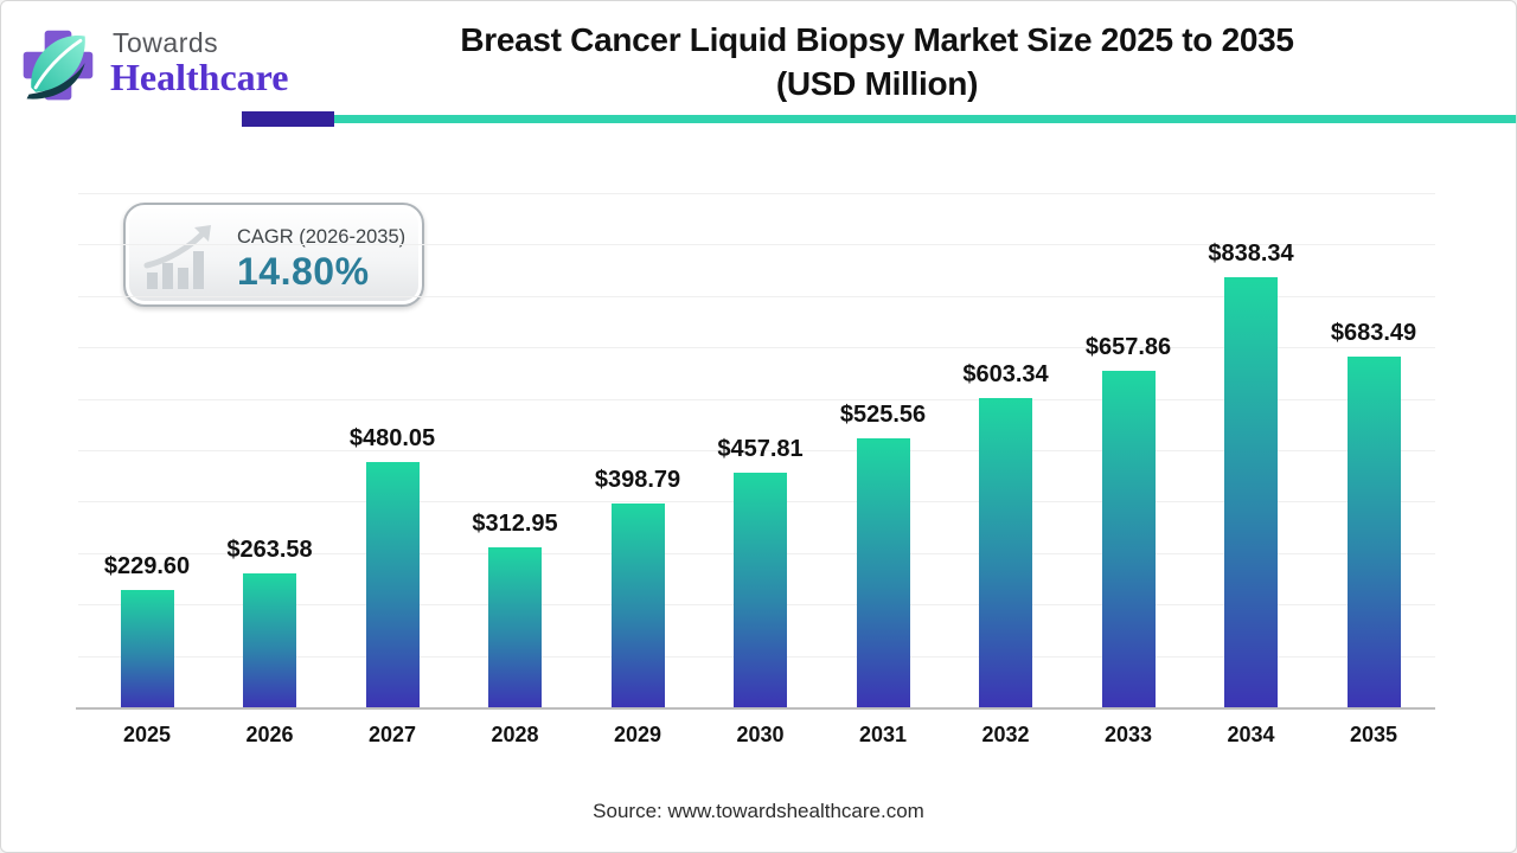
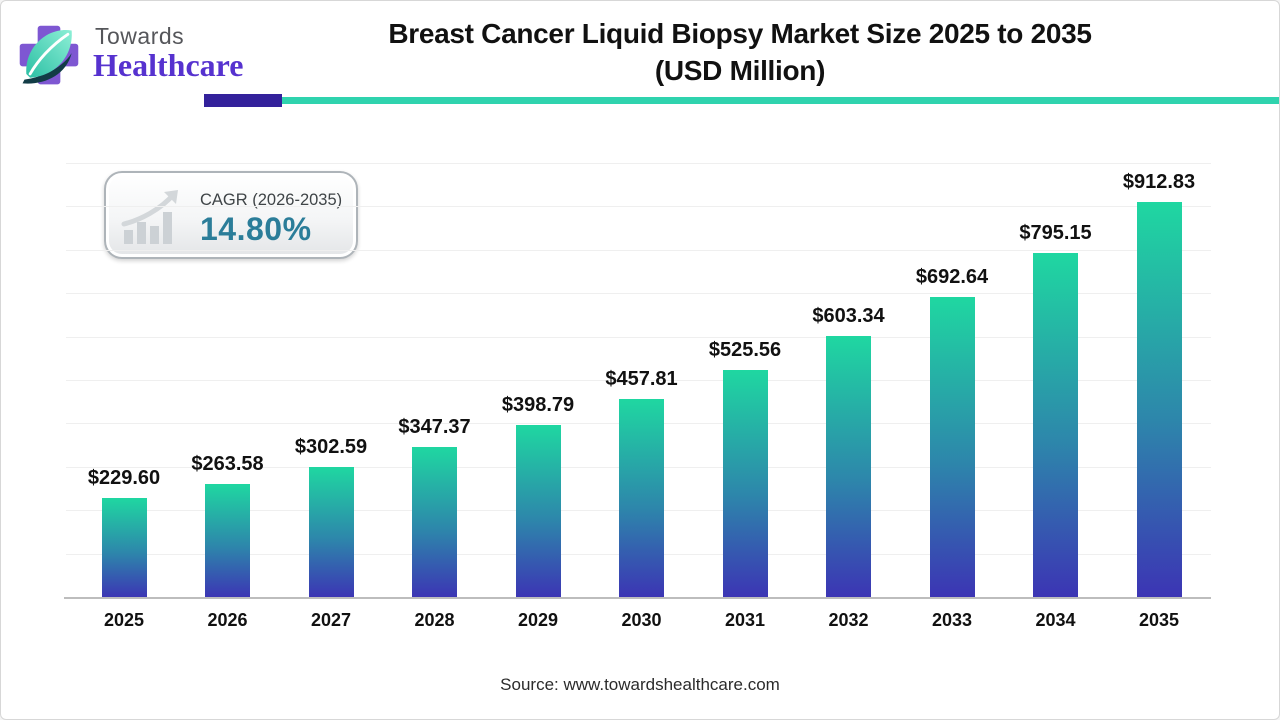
2027: $480.05 -> $302.59
2028: $312.95 -> $347.37
2033: $657.86 -> $692.64
2034: $838.34 -> $795.15
2035: $683.49 -> $912.83
